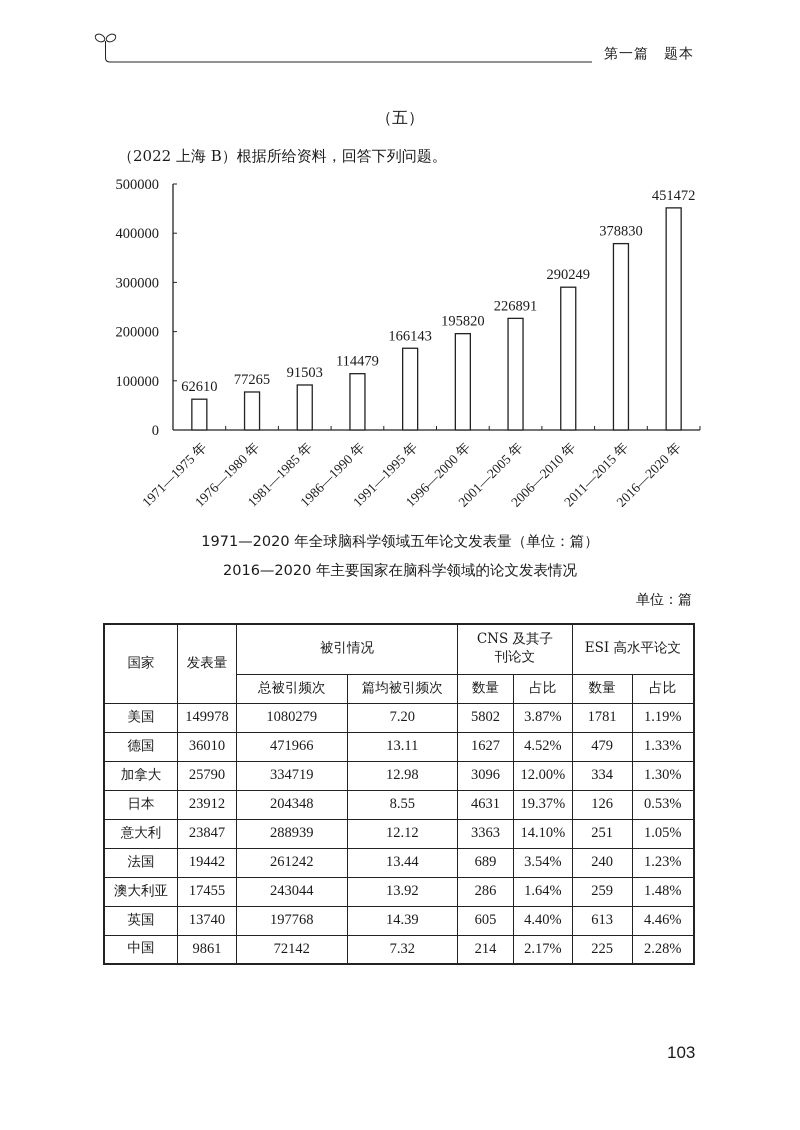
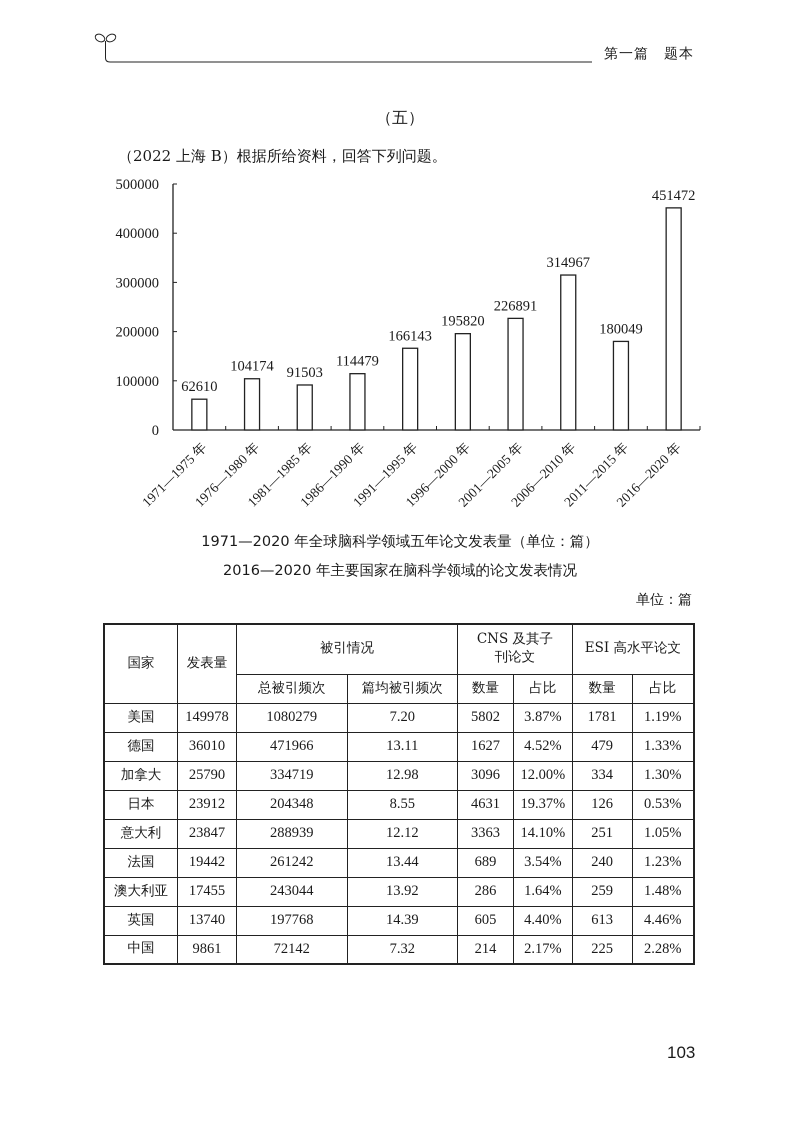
1976—1980 年: 77265 -> 104174
2006—2010 年: 290249 -> 314967
2011—2015 年: 378830 -> 180049
